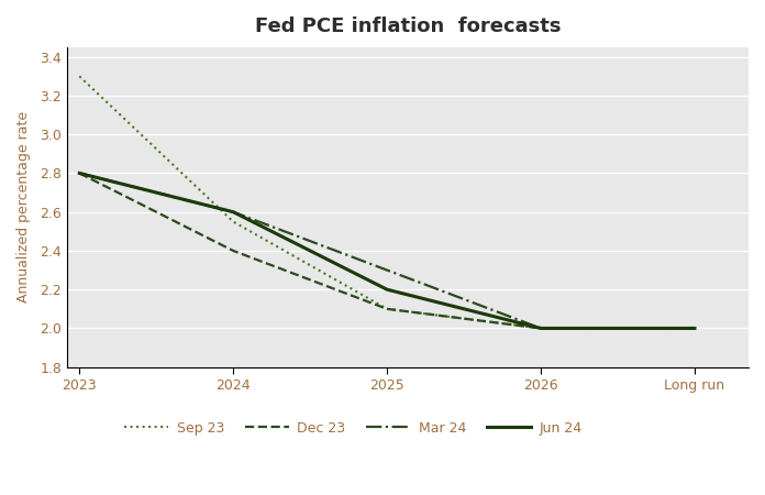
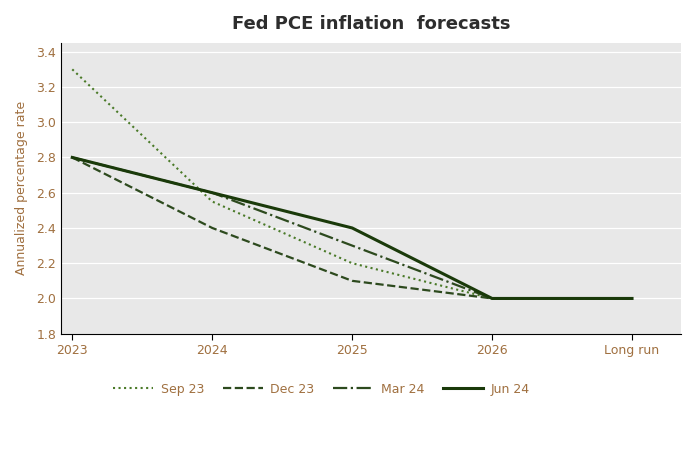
Sep 23/2025: 2.10 -> 2.20
Jun 24/2025: 2.2 -> 2.4
